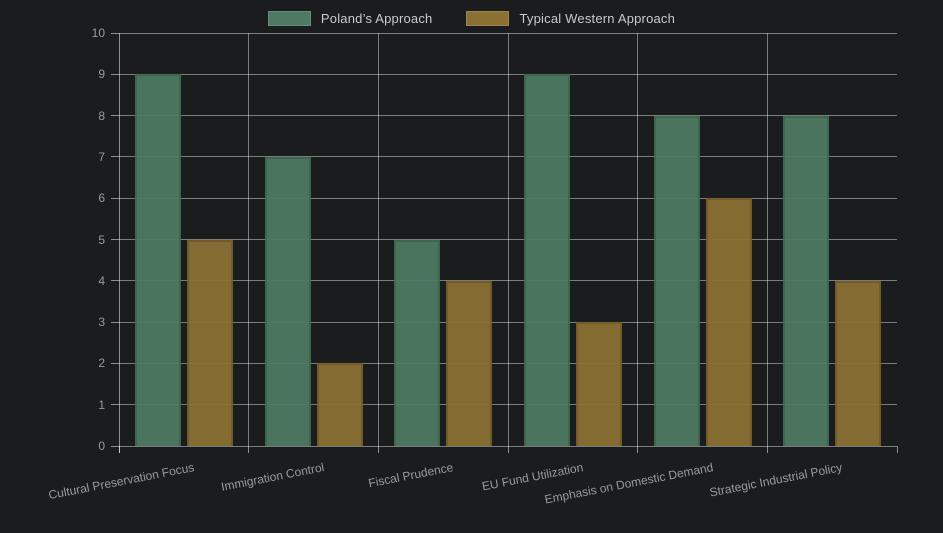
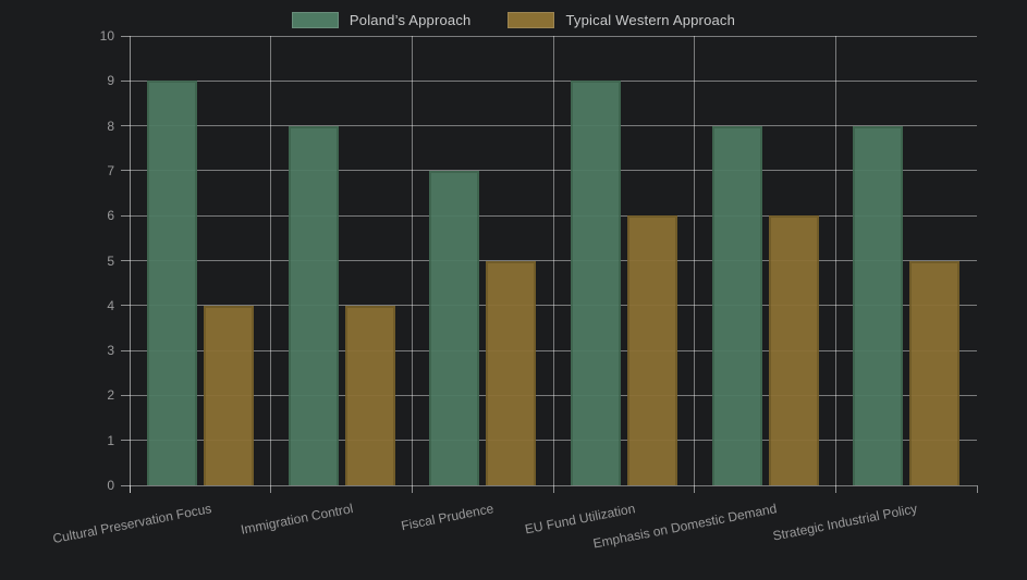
Typical Western Approach/Cultural Preservation Focus: 5 -> 4
Poland’s Approach/Immigration Control: 7 -> 8
Typical Western Approach/Immigration Control: 2 -> 4
Poland’s Approach/Fiscal Prudence: 5 -> 7
Typical Western Approach/Fiscal Prudence: 4 -> 5
Typical Western Approach/EU Fund Utilization: 3 -> 6
Typical Western Approach/Strategic Industrial Policy: 4 -> 5
